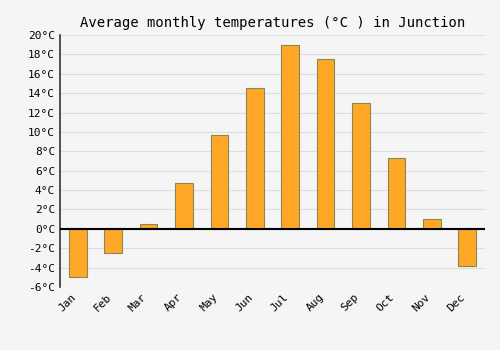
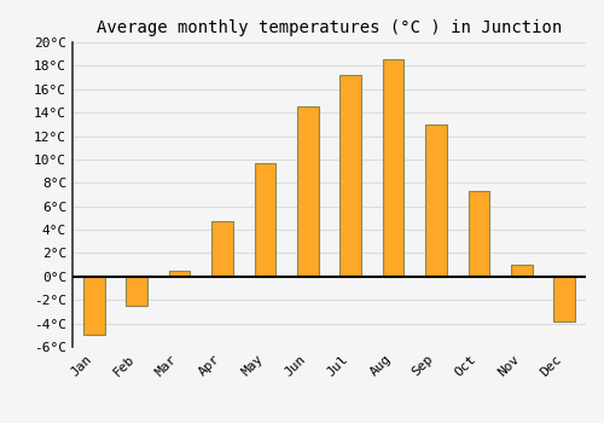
Jul: 19.0°C -> 17.2°C
Aug: 17.5°C -> 18.6°C
